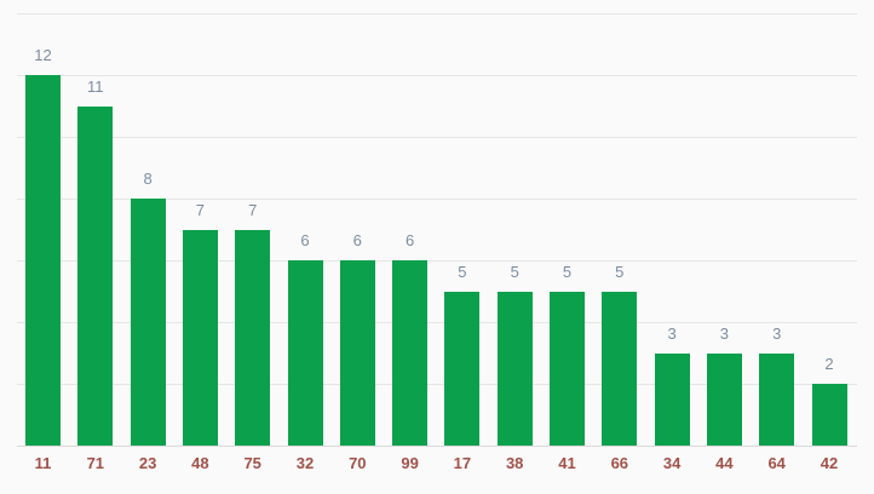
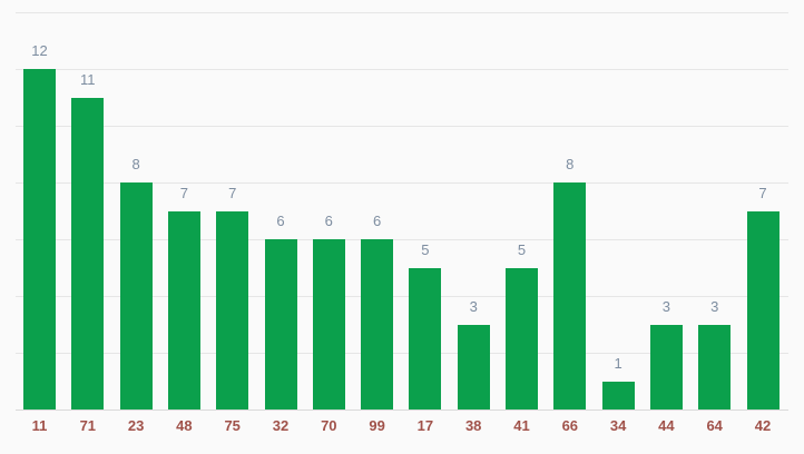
38: 5 -> 3
66: 5 -> 8
34: 3 -> 1
42: 2 -> 7
